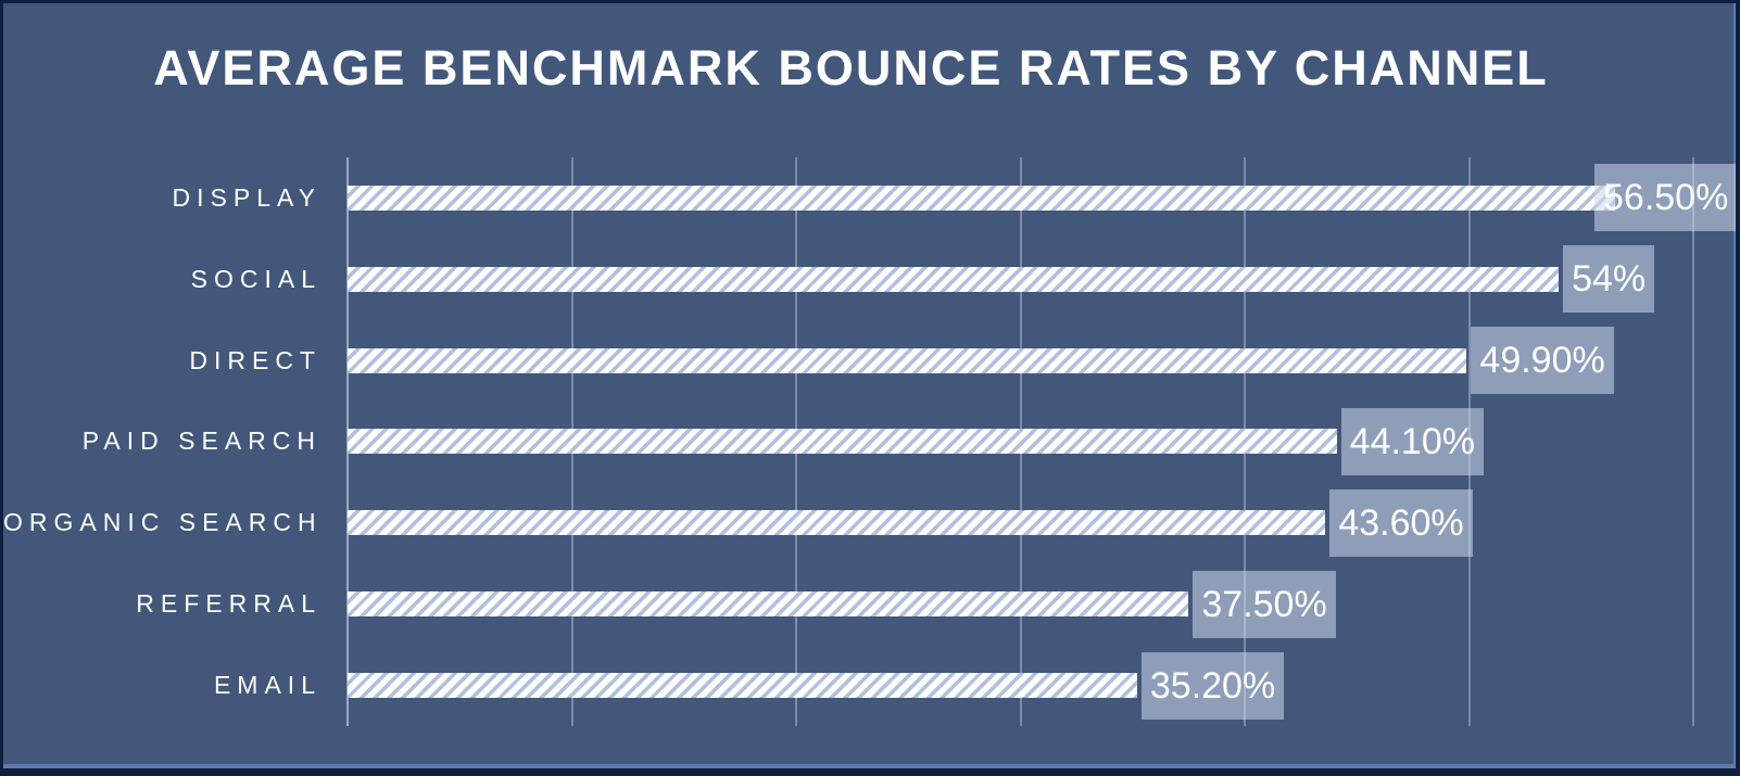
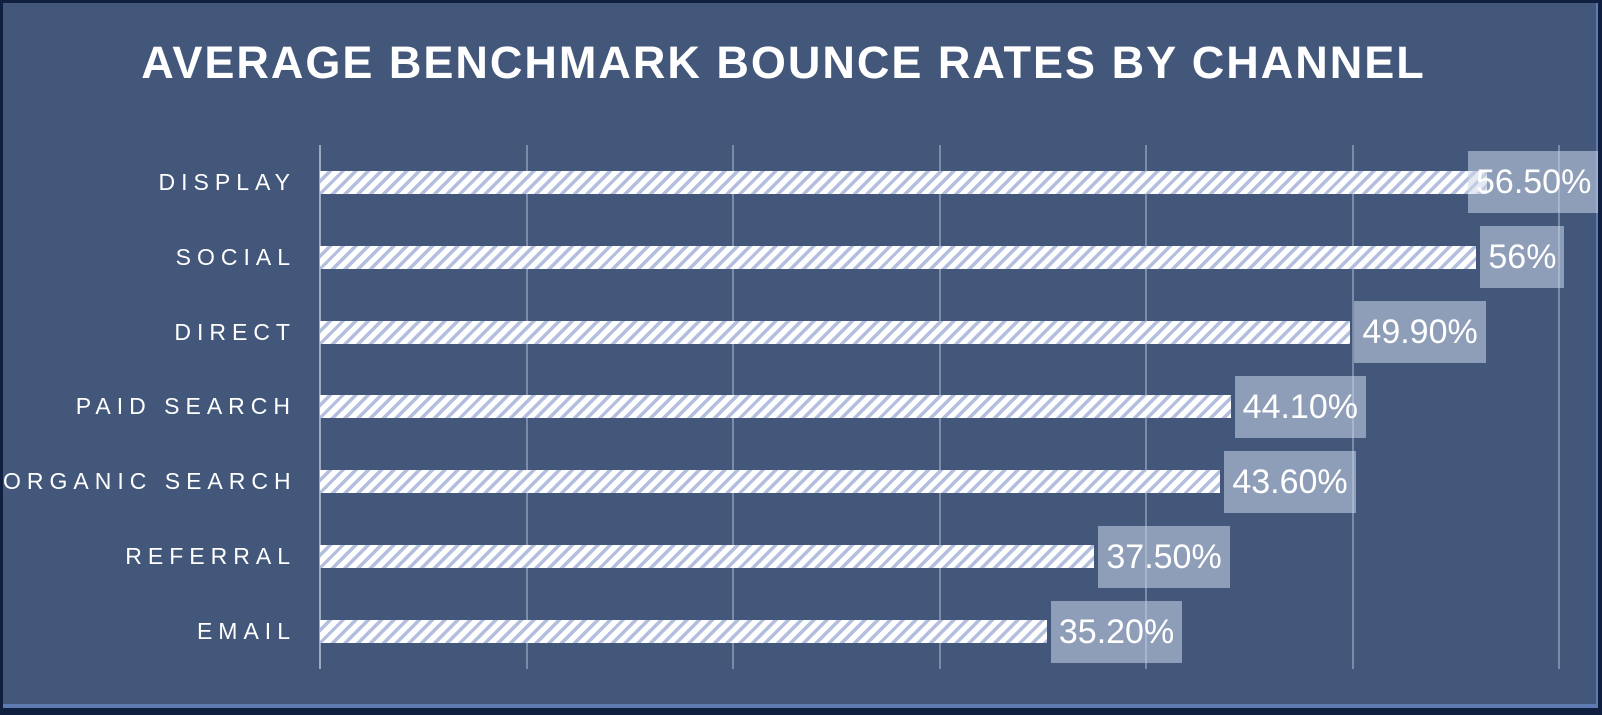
SOCIAL: 54% -> 56%
